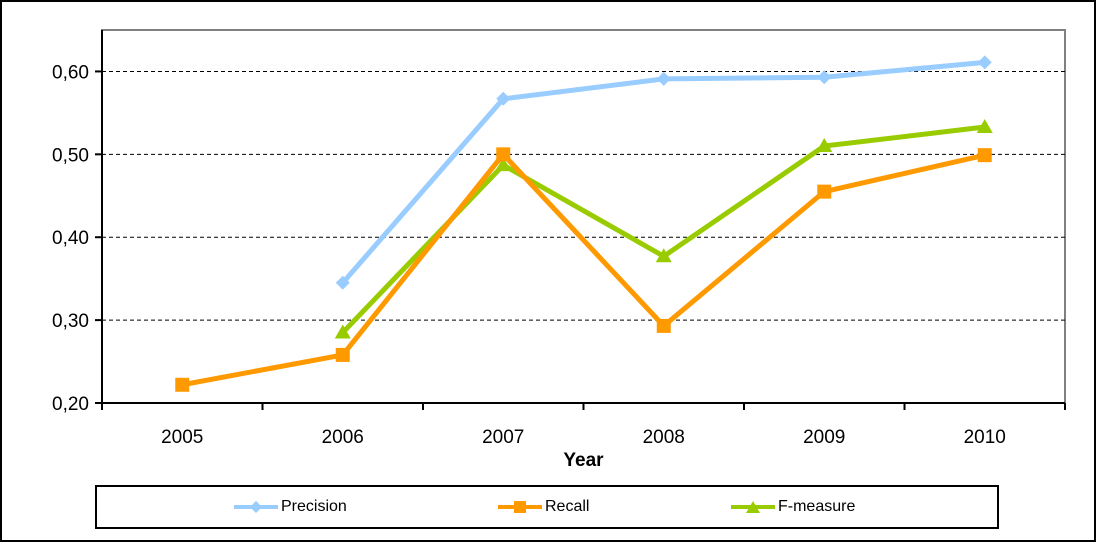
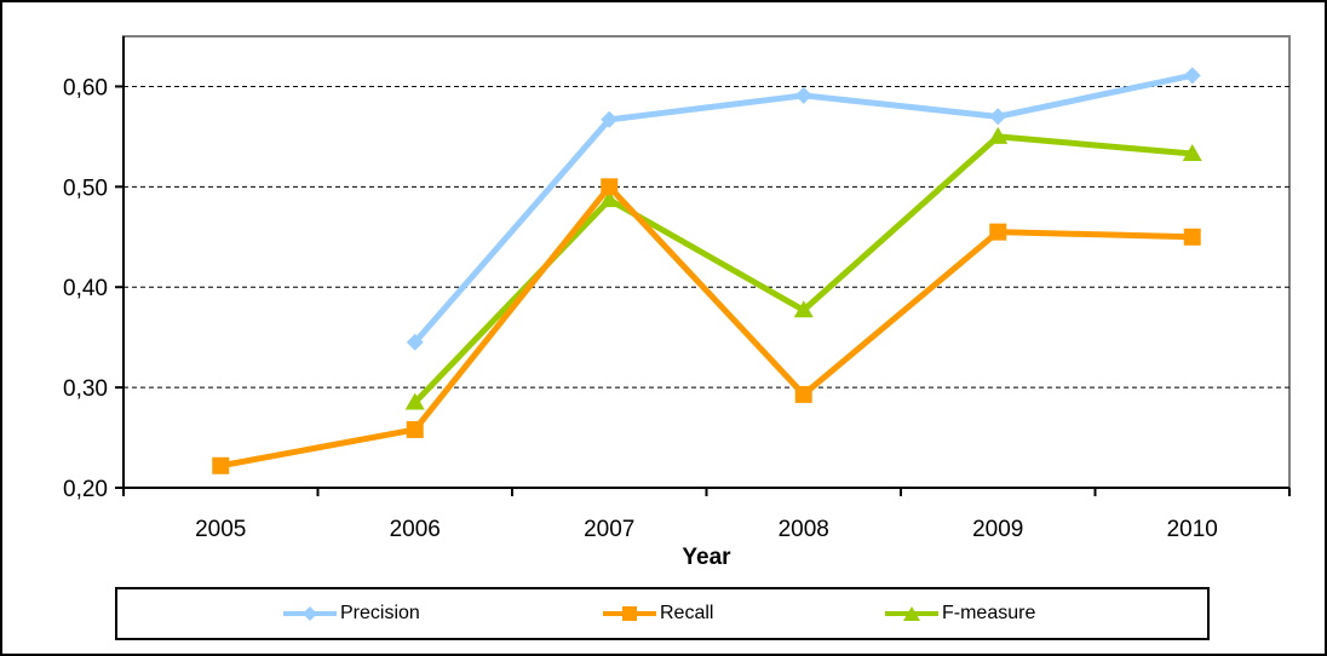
Precision/2009: 0,59 -> 0,57
F-measure/2009: 0,51 -> 0,55
Recall/2010: 0,50 -> 0,45
